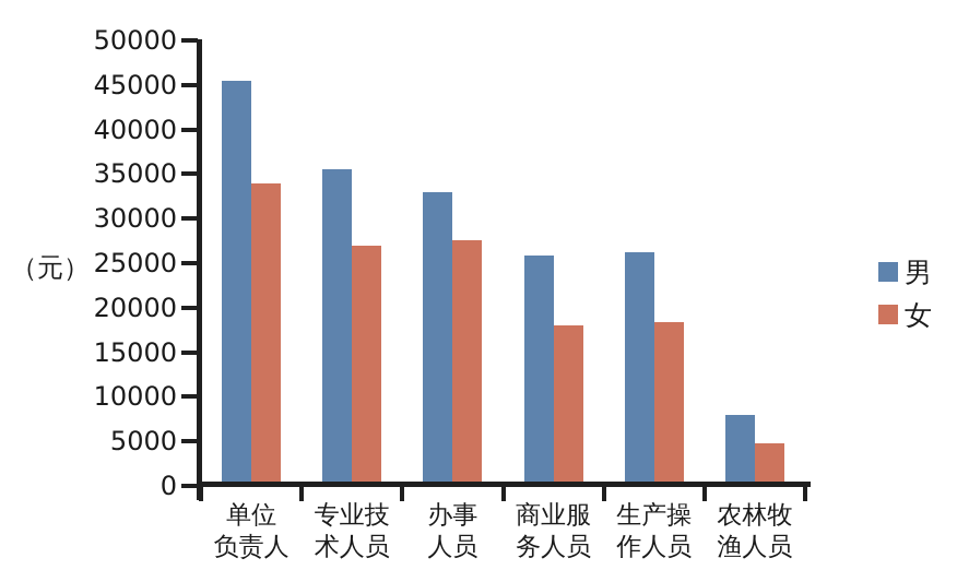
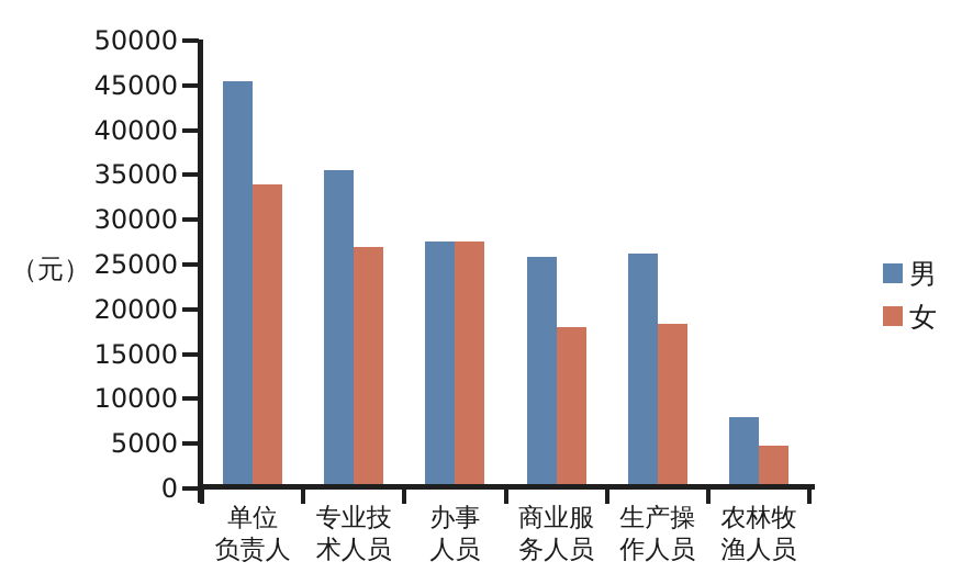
男/办事人员: 33000 -> 28000
